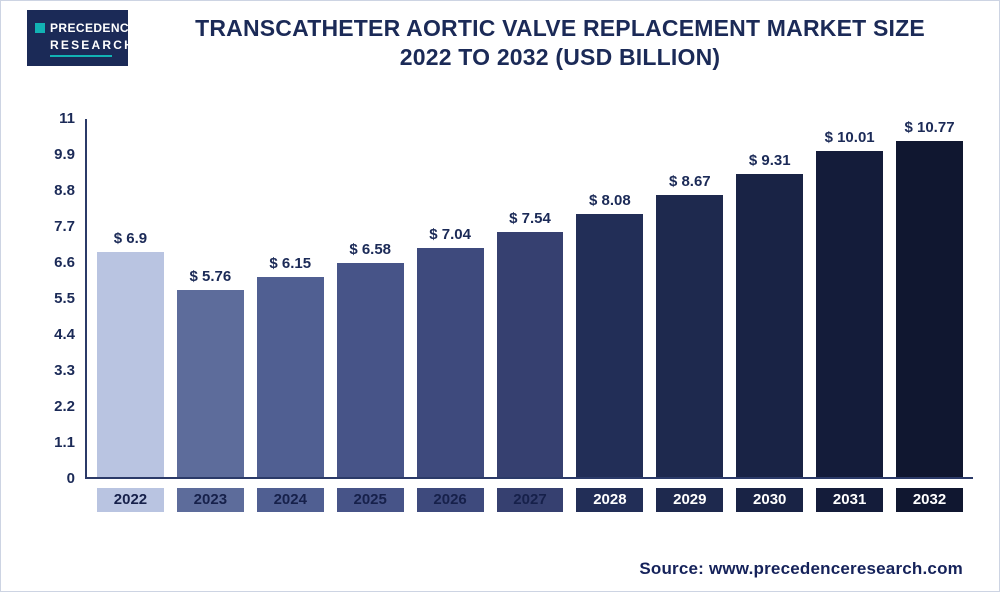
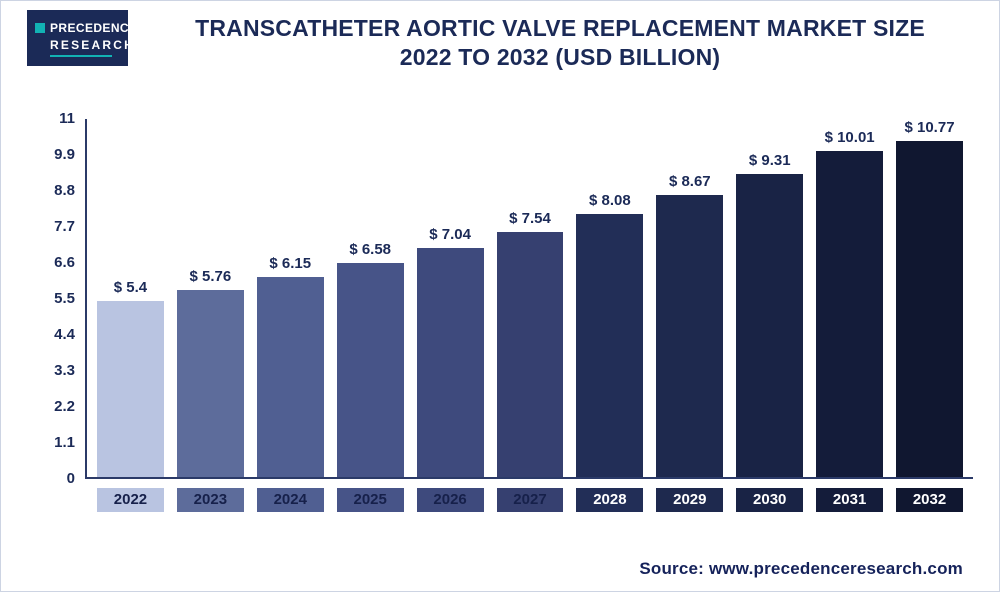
2022: 6.9 -> 5.4
